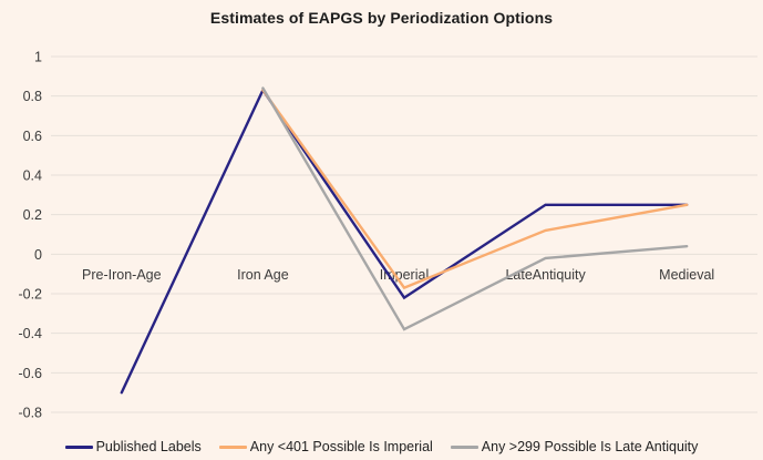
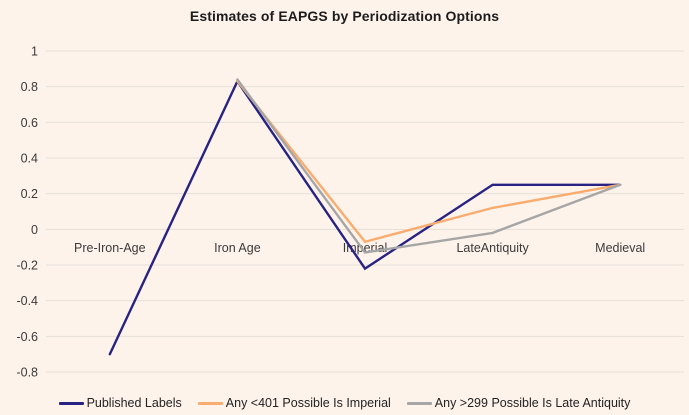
Any <401 Possible Is Imperial/Imperial: -0.17 -> -0.07
Any >299 Possible Is Late Antiquity/Imperial: -0.38 -> -0.13
Any >299 Possible Is Late Antiquity/Medieval: 0.04 -> 0.25
